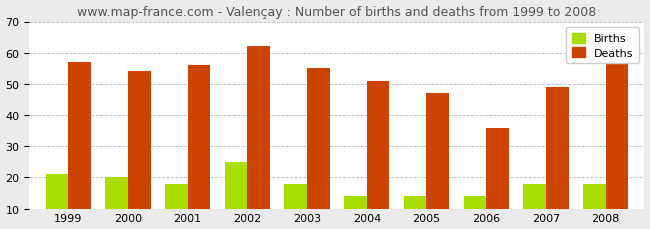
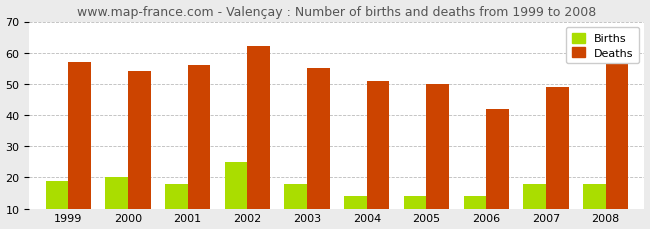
Births/1999: 21 -> 19
Deaths/2005: 47 -> 50
Deaths/2006: 36 -> 42
